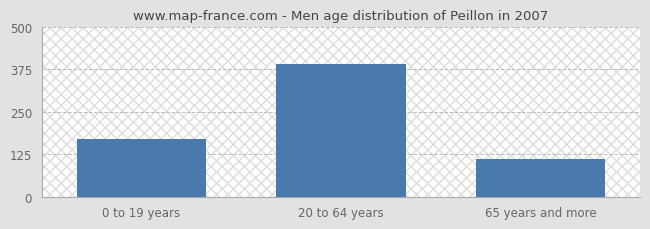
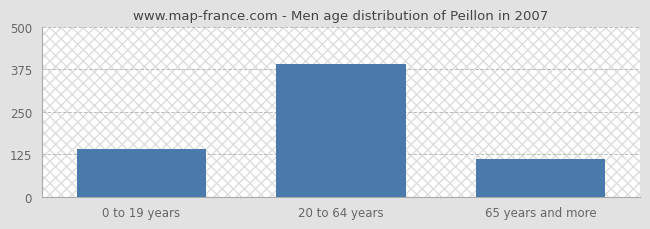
0 to 19 years: 170 -> 140
